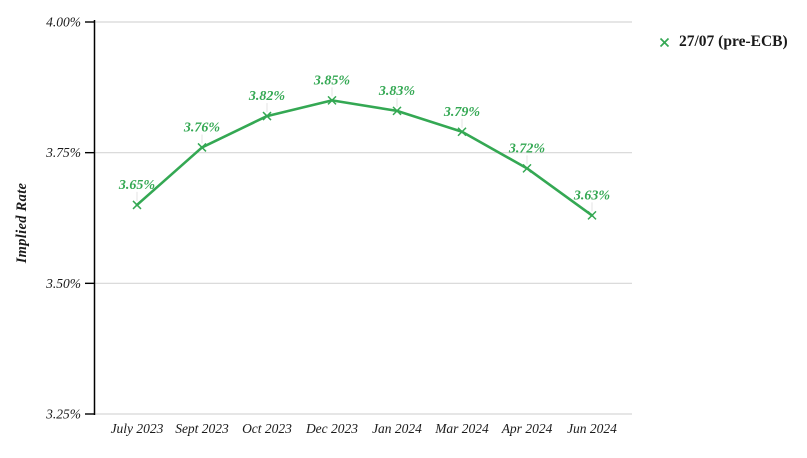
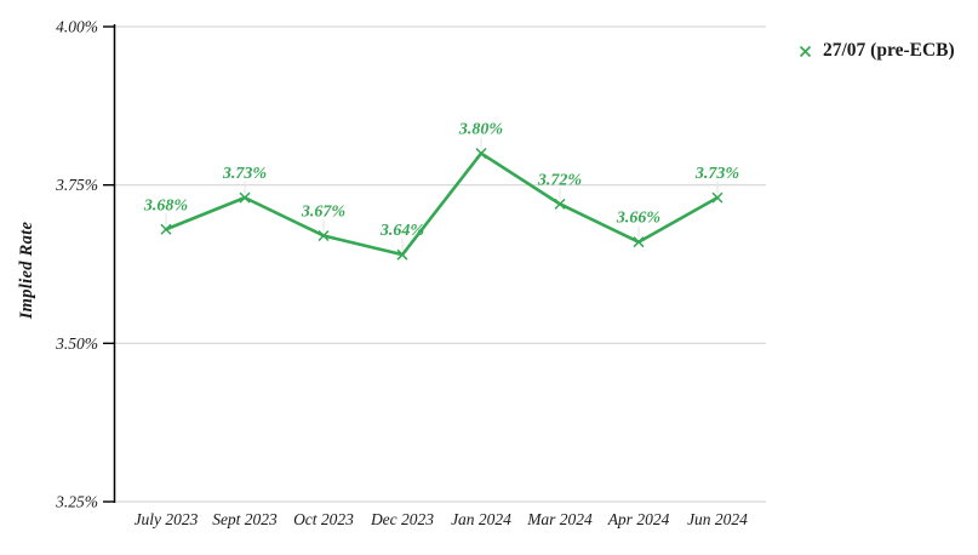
July 2023: 3.65% -> 3.68%
Sept 2023: 3.76% -> 3.73%
Oct 2023: 3.82% -> 3.67%
Dec 2023: 3.85% -> 3.64%
Jan 2024: 3.83% -> 3.80%
Mar 2024: 3.79% -> 3.72%
Apr 2024: 3.72% -> 3.66%
Jun 2024: 3.63% -> 3.73%
